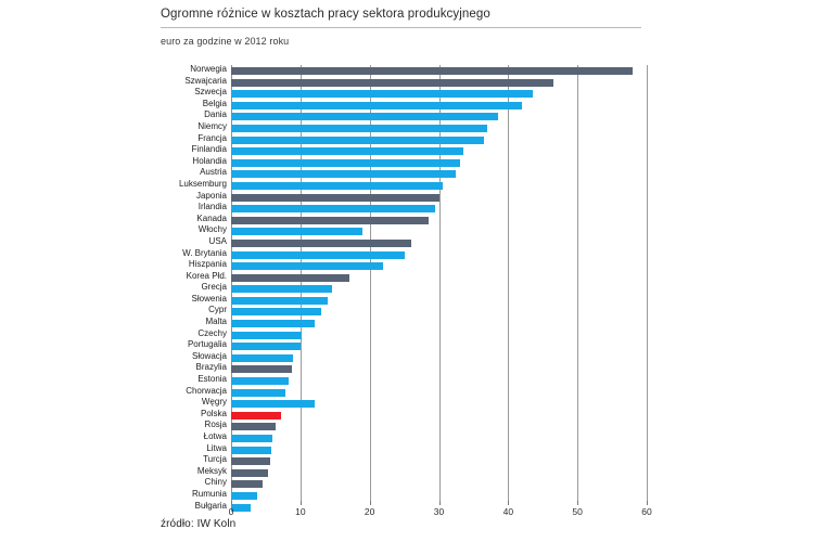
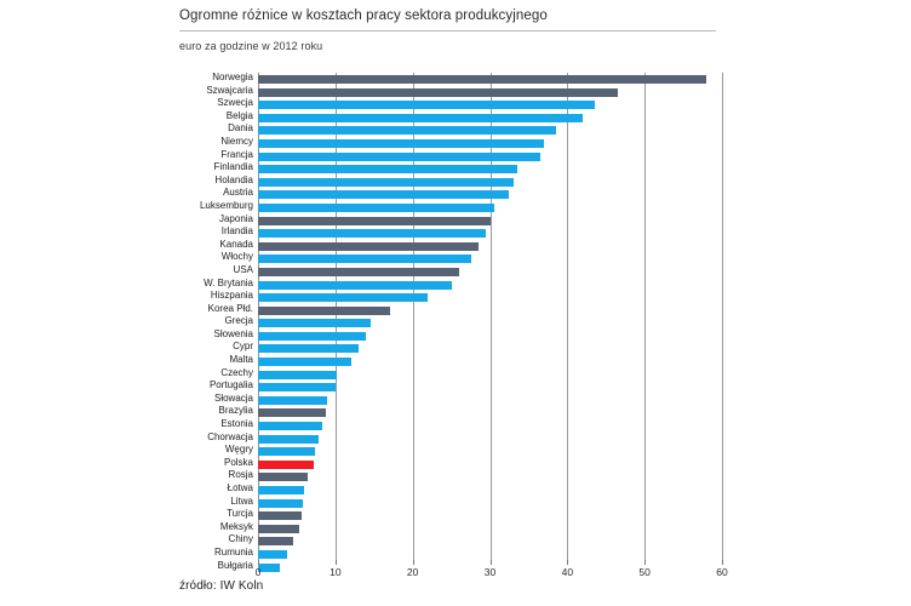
Włochy: 19 -> 28
Węgry: 12 -> 7
